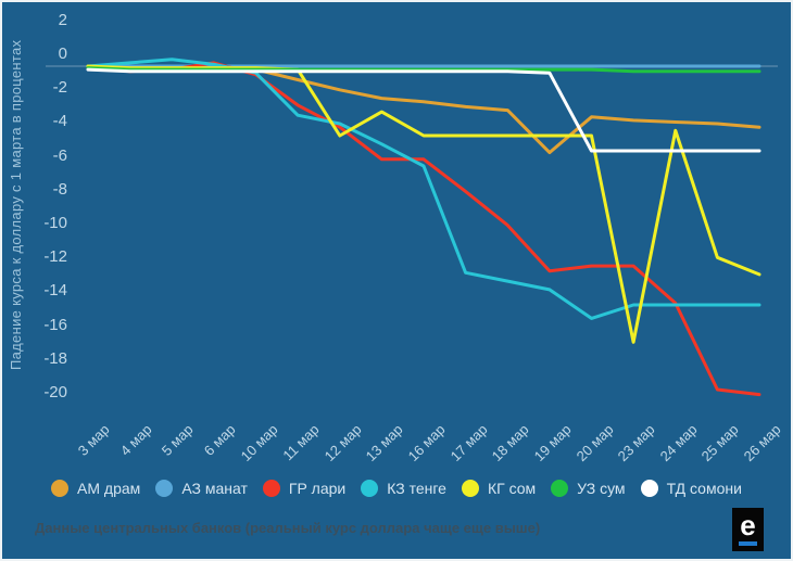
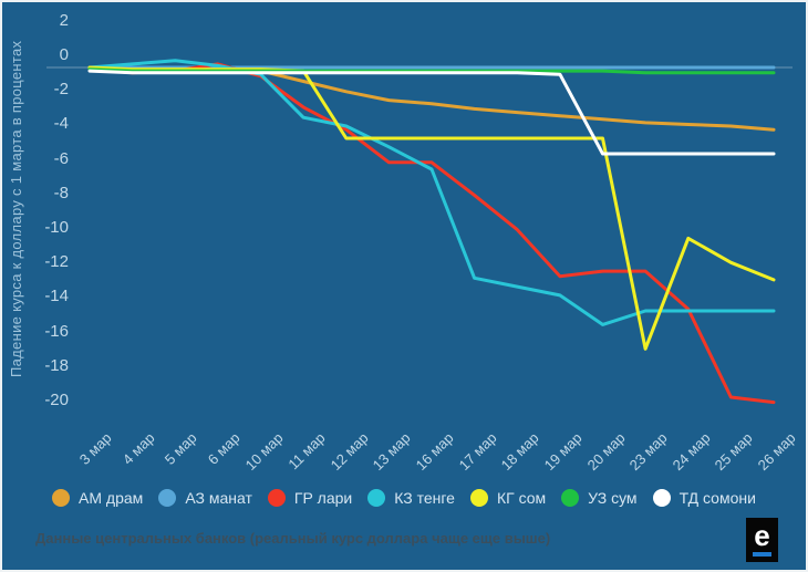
КГ сом/13 мар: -2.7 -> -4.1
АМ драм/19 мар: -5.1 -> -2.8
КГ сом/24 мар: -3.8 -> -9.9
